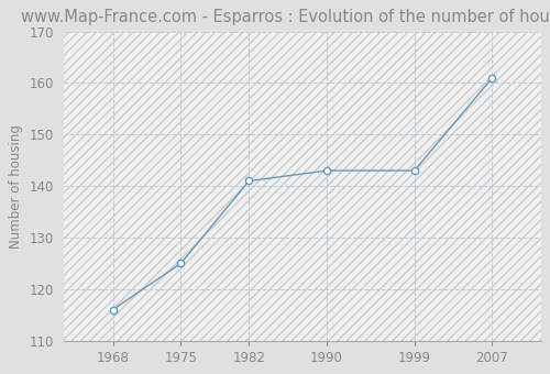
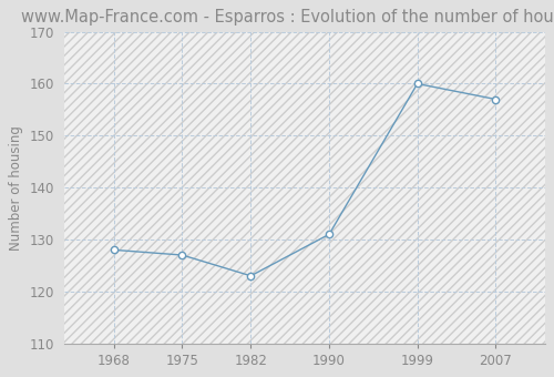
1968: 116 -> 128
1975: 125 -> 127
1982: 141 -> 123
1990: 143 -> 131
1999: 143 -> 160
2007: 161 -> 157
